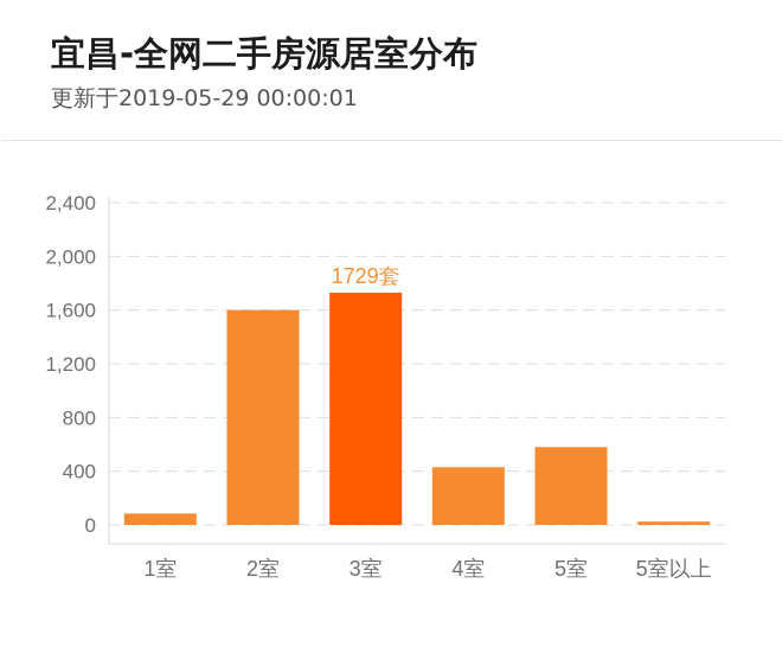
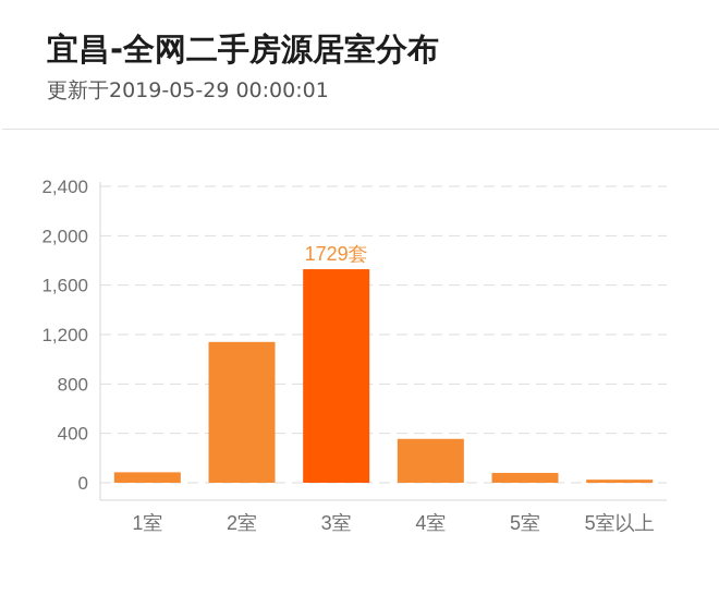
2室: 1600 -> 1140
4室: 430 -> 360
5室: 580 -> 80
